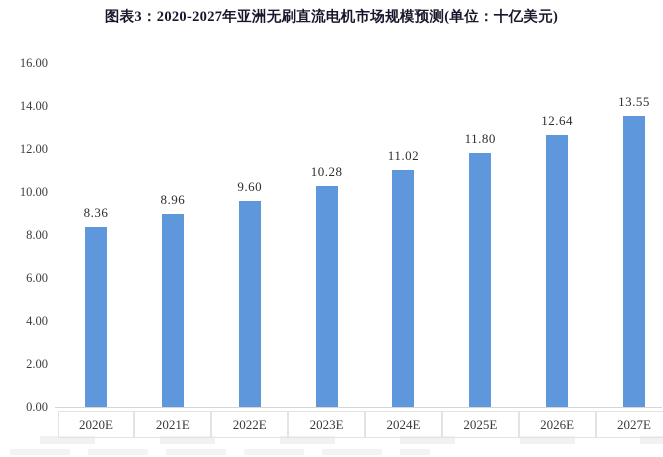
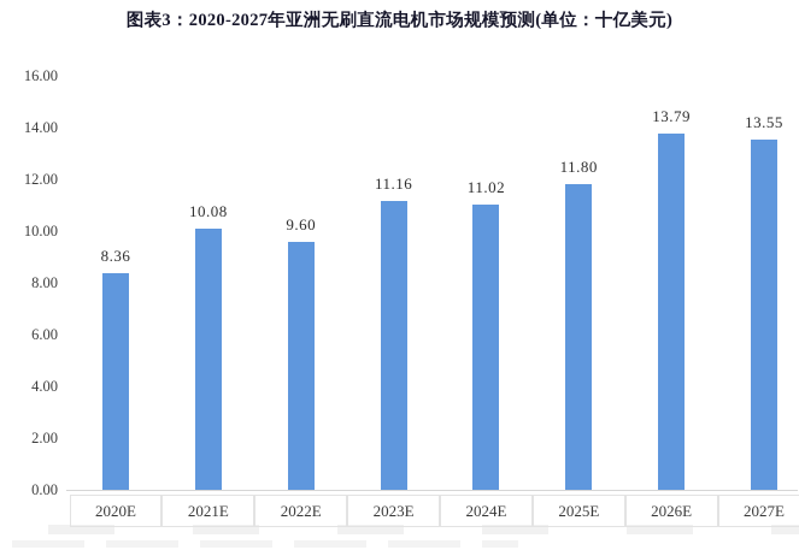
2021E: 8.96 -> 10.08
2023E: 10.28 -> 11.16
2026E: 12.64 -> 13.79
